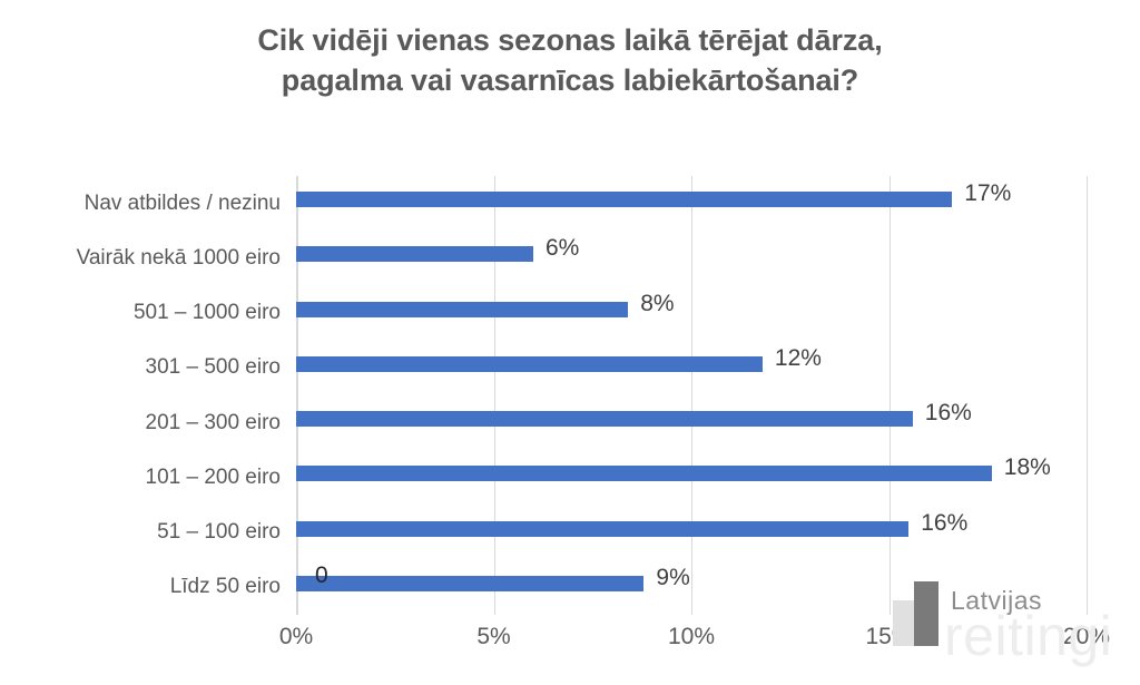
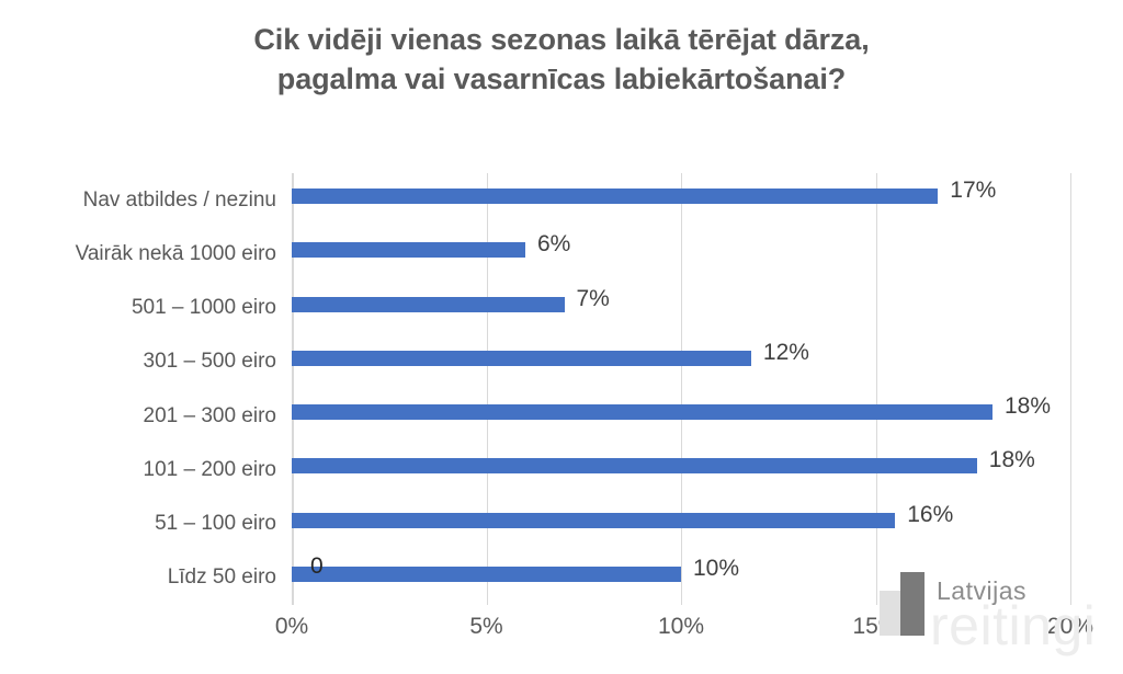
501 – 1000 eiro: 8% -> 7%
201 – 300 eiro: 16% -> 18%
Līdz 50 eiro: 9% -> 10%
